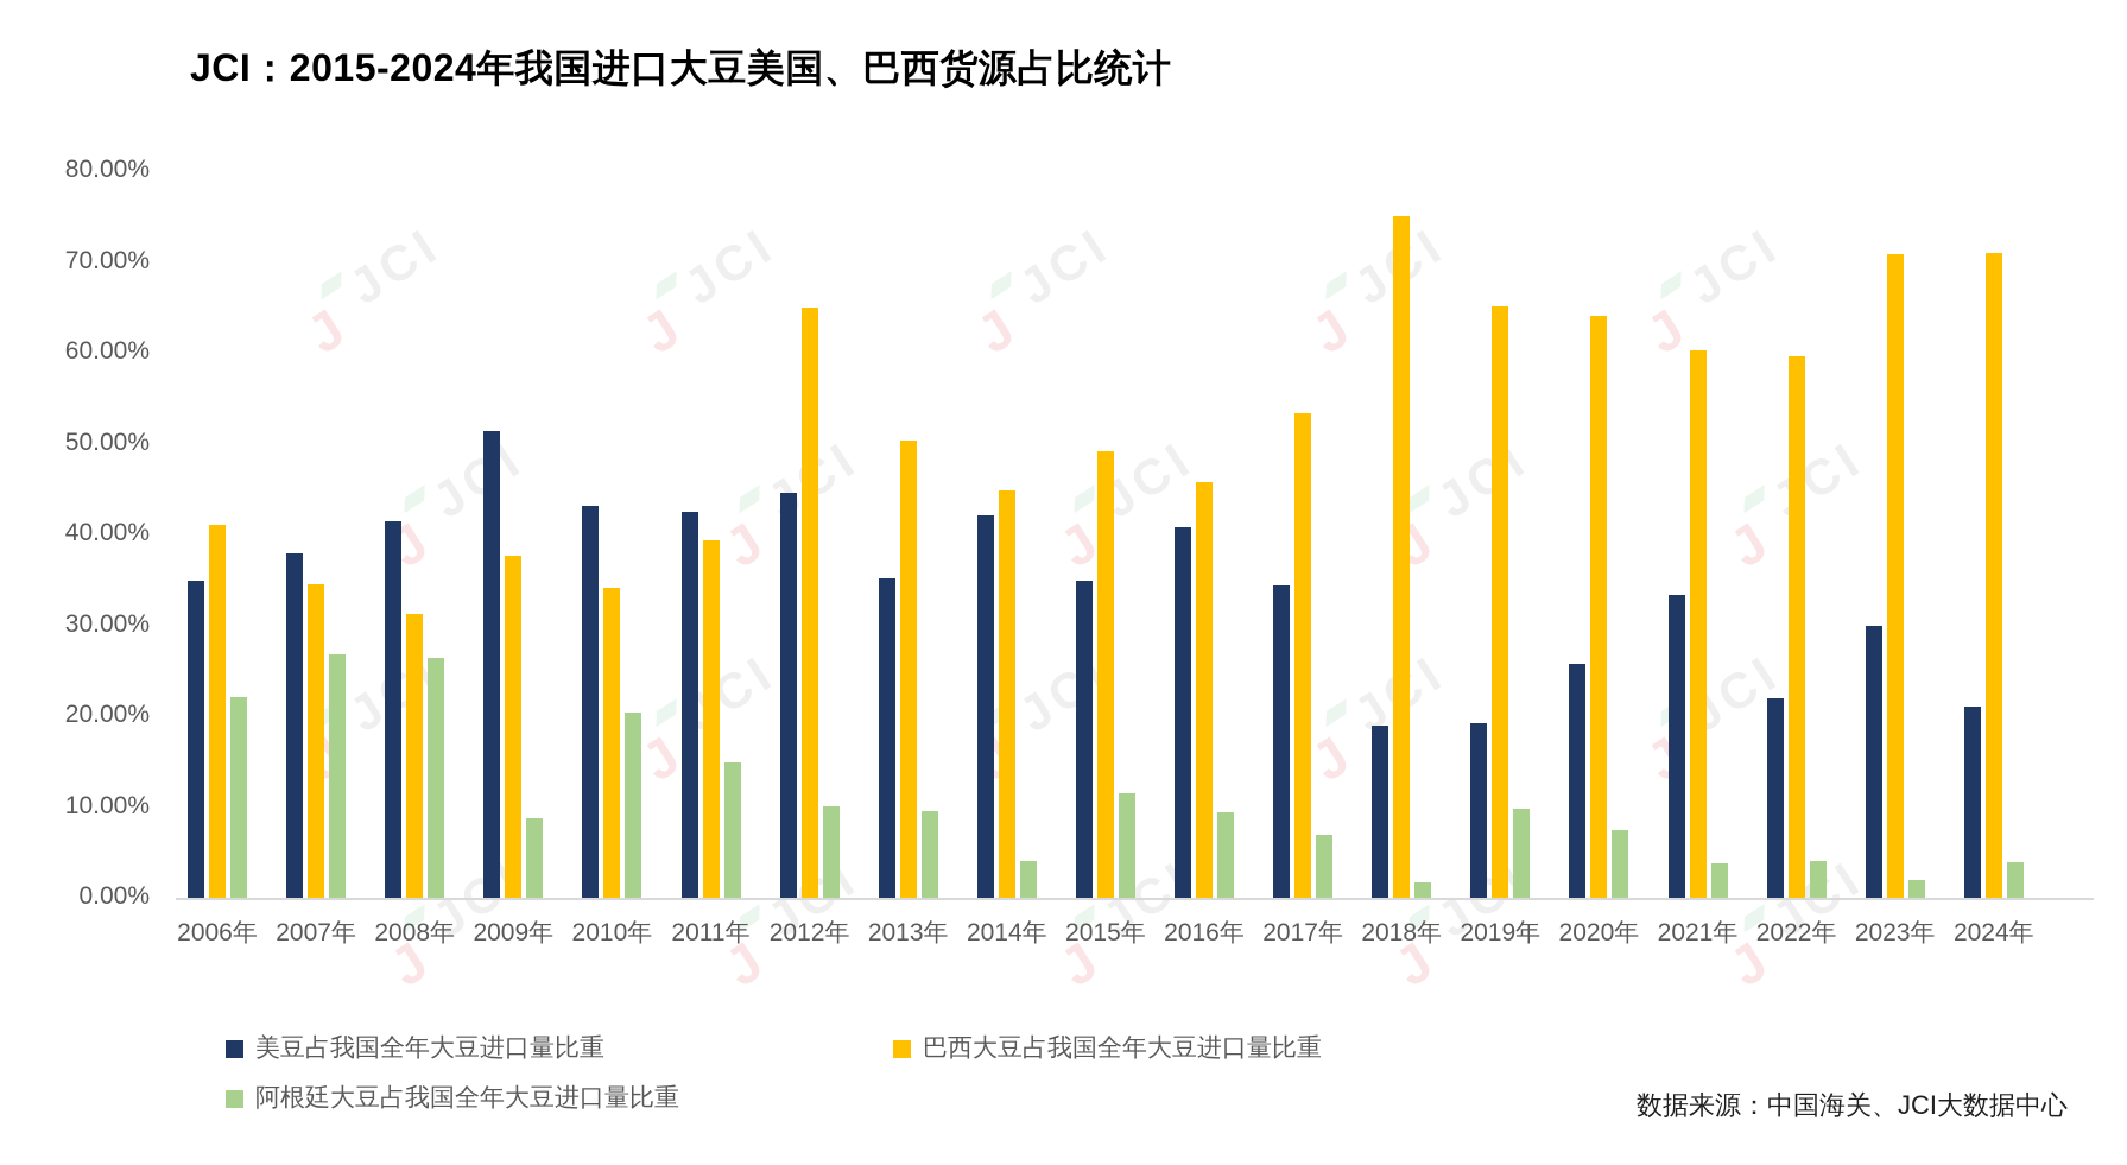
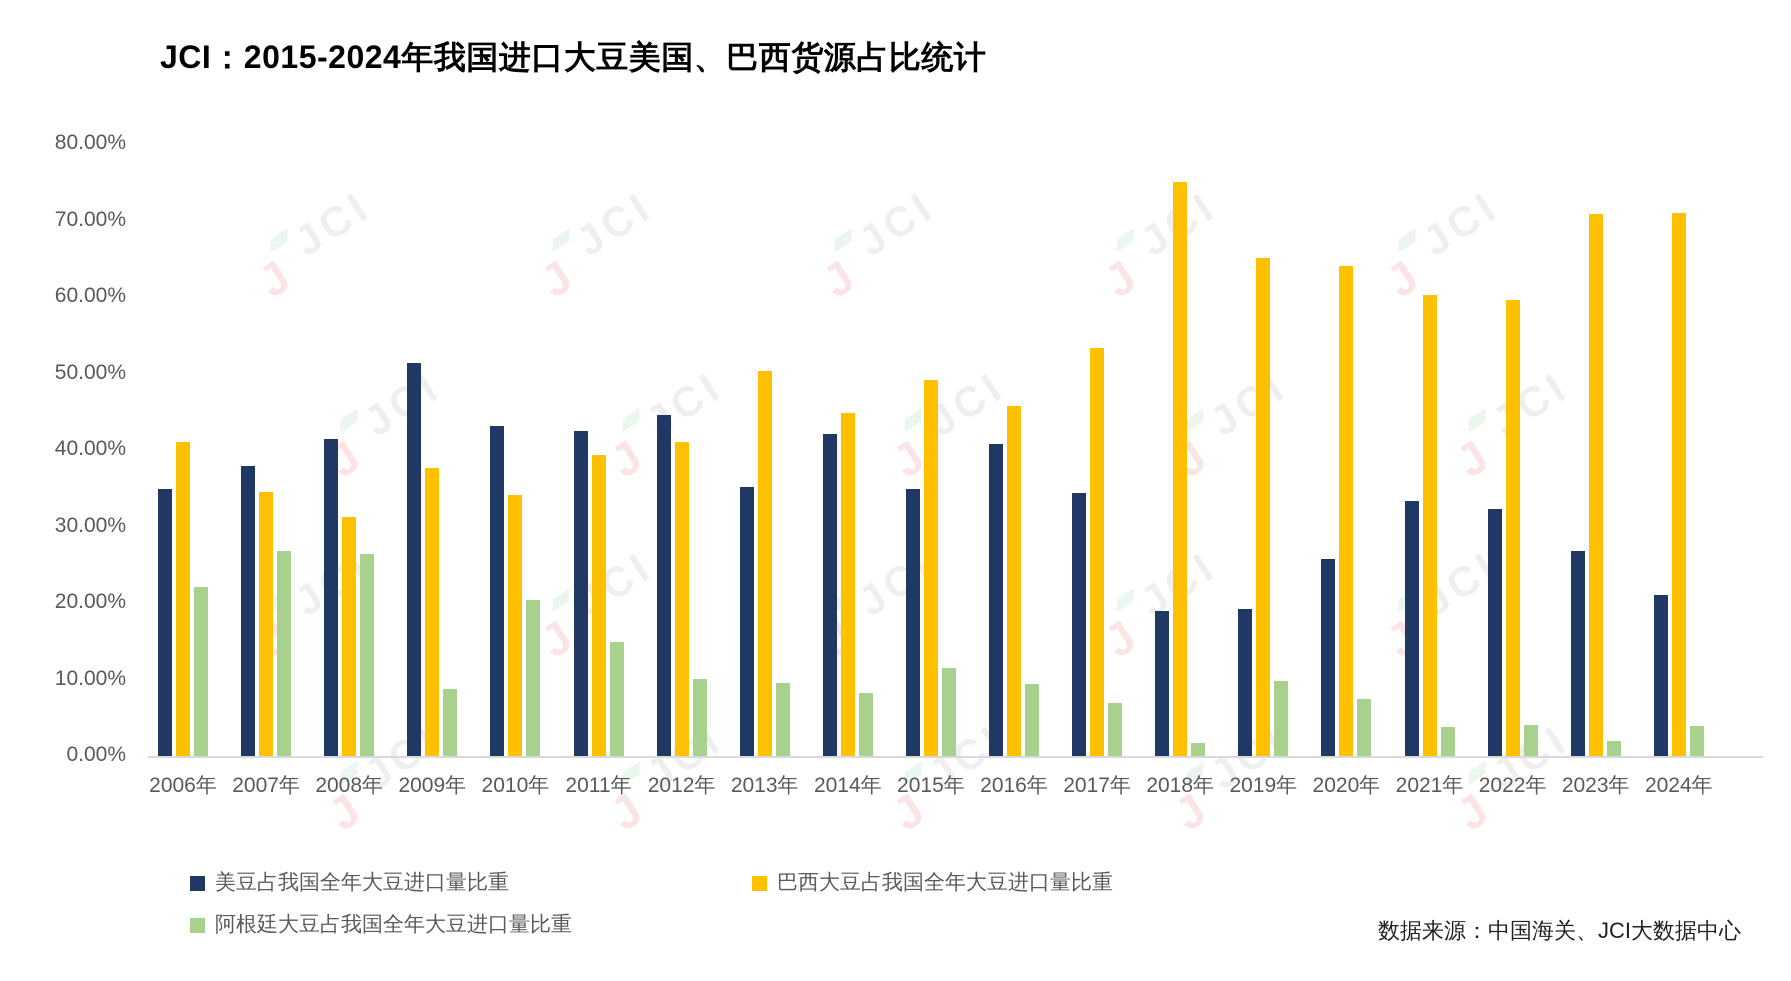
巴西大豆占我国全年大豆进口量比重/2012年: 65% -> 41%
阿根廷大豆占我国全年大豆进口量比重/2014年: 4% -> 8%
美豆占我国全年大豆进口量比重/2022年: 22% -> 32%
美豆占我国全年大豆进口量比重/2023年: 30% -> 27%
